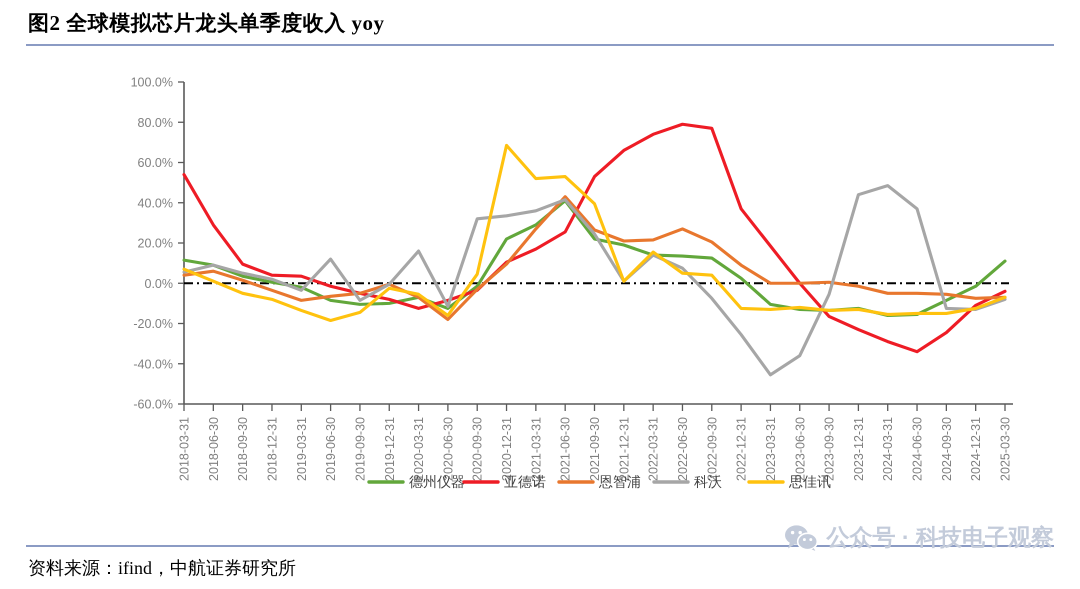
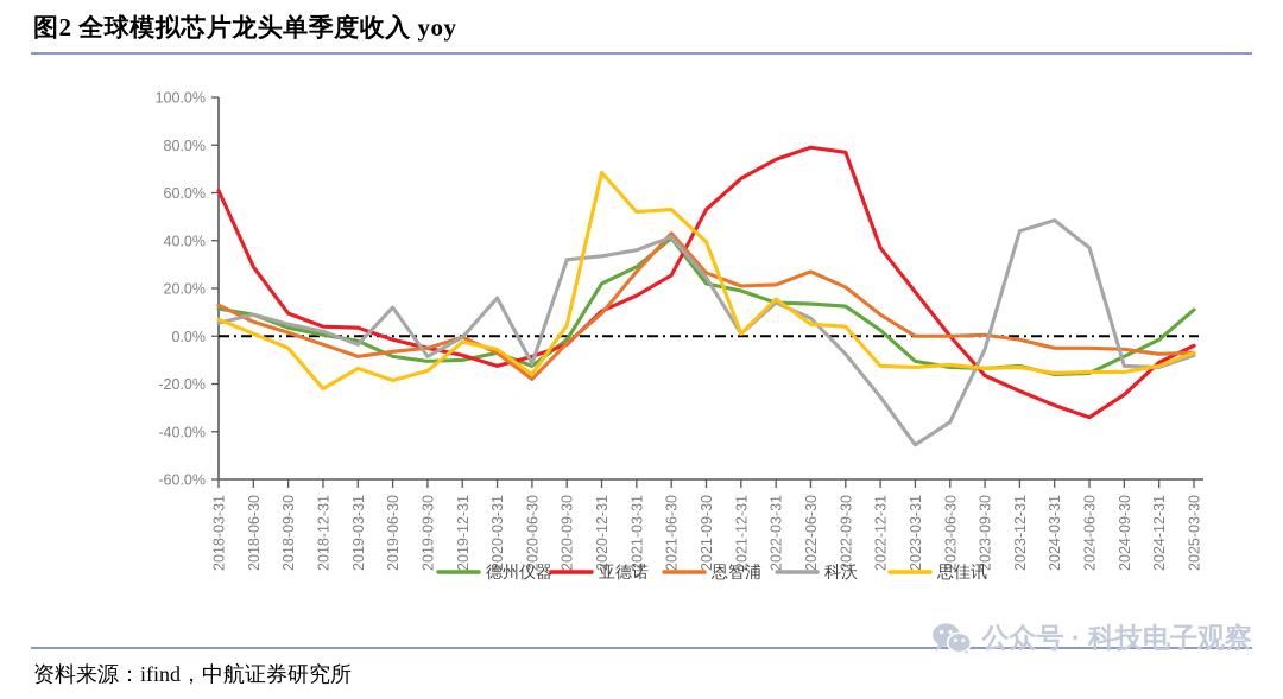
亚德诺/2018-03-31: 54% -> 61%
恩智浦/2018-03-31: 4% -> 13%
思佳讯/2018-12-31: -8% -> -22%
